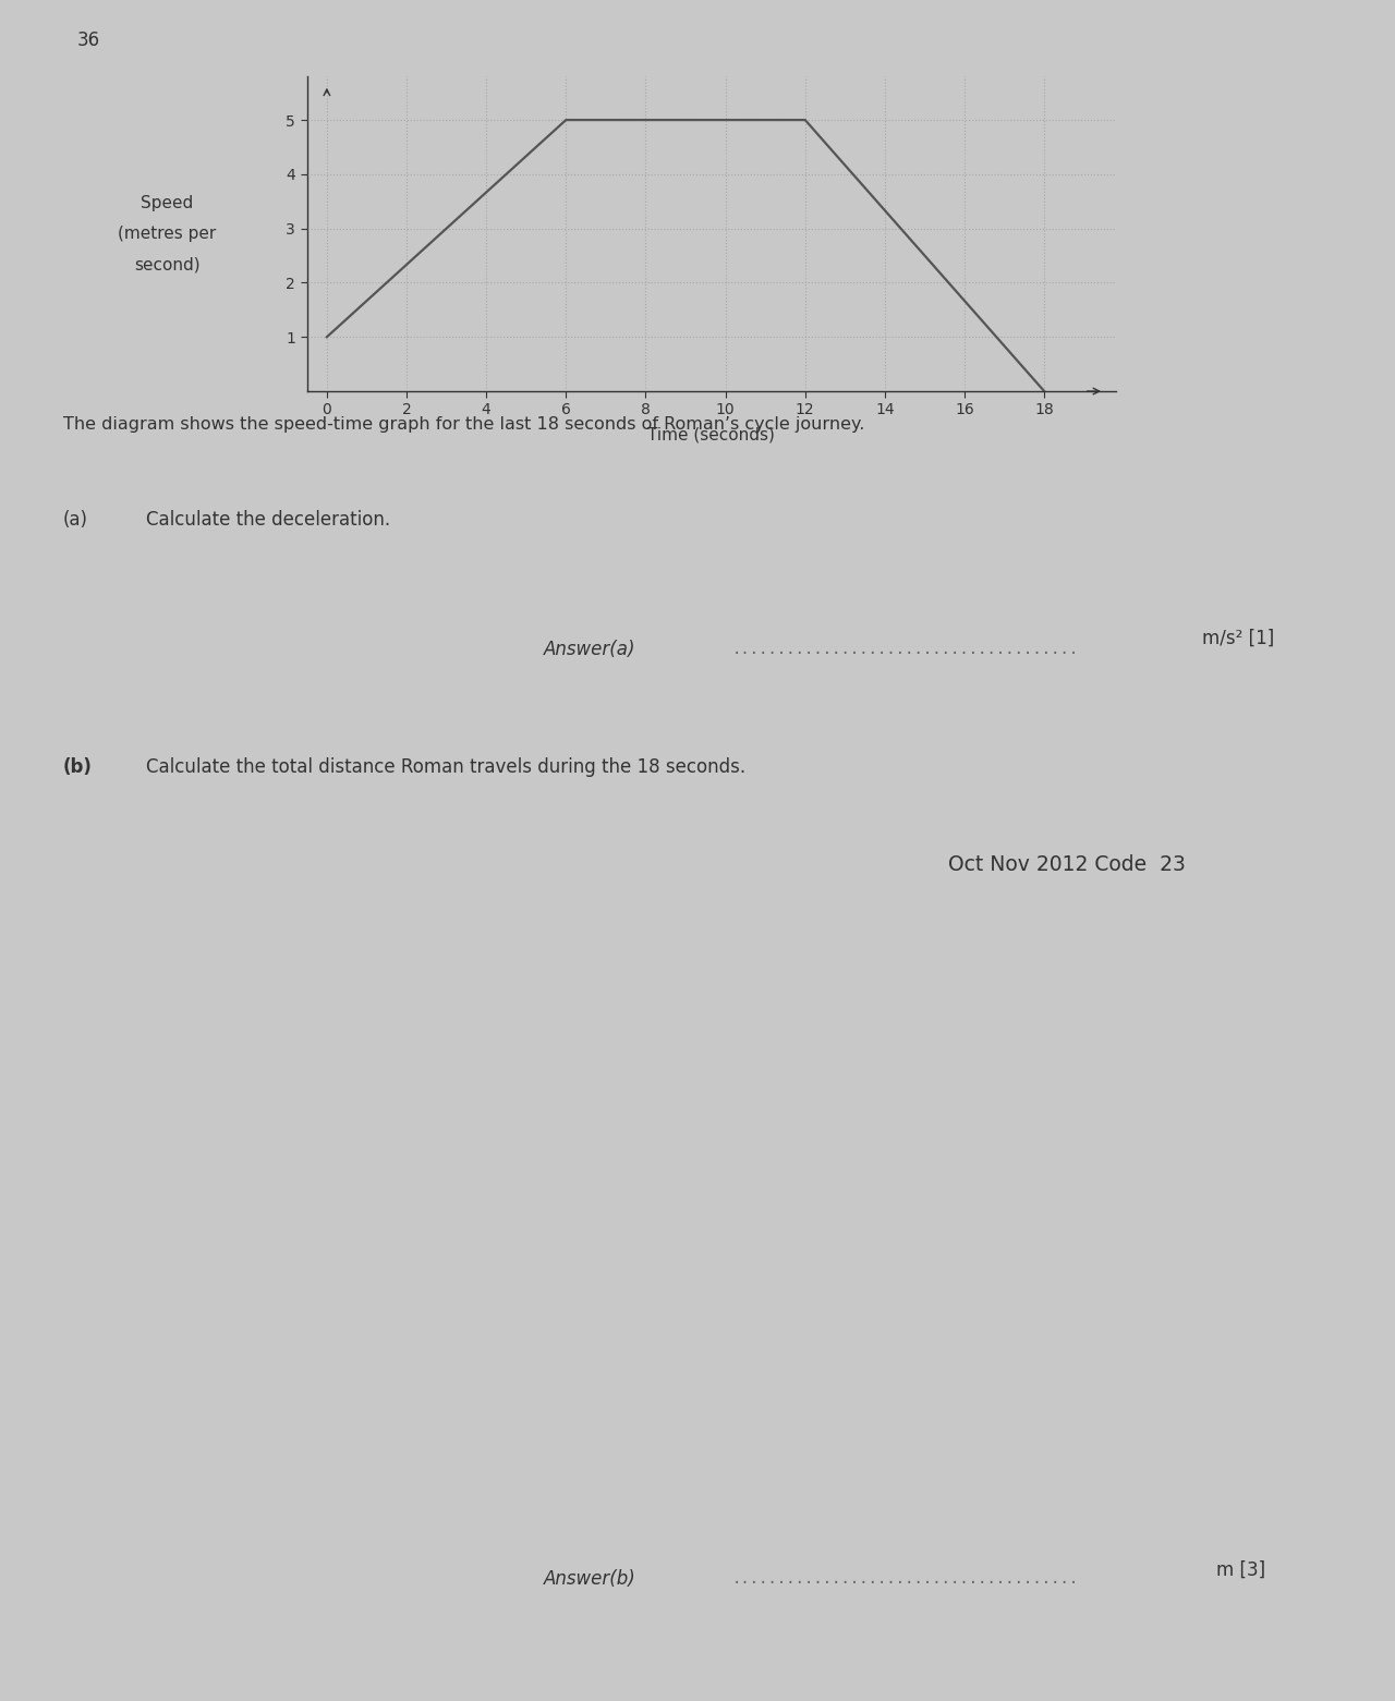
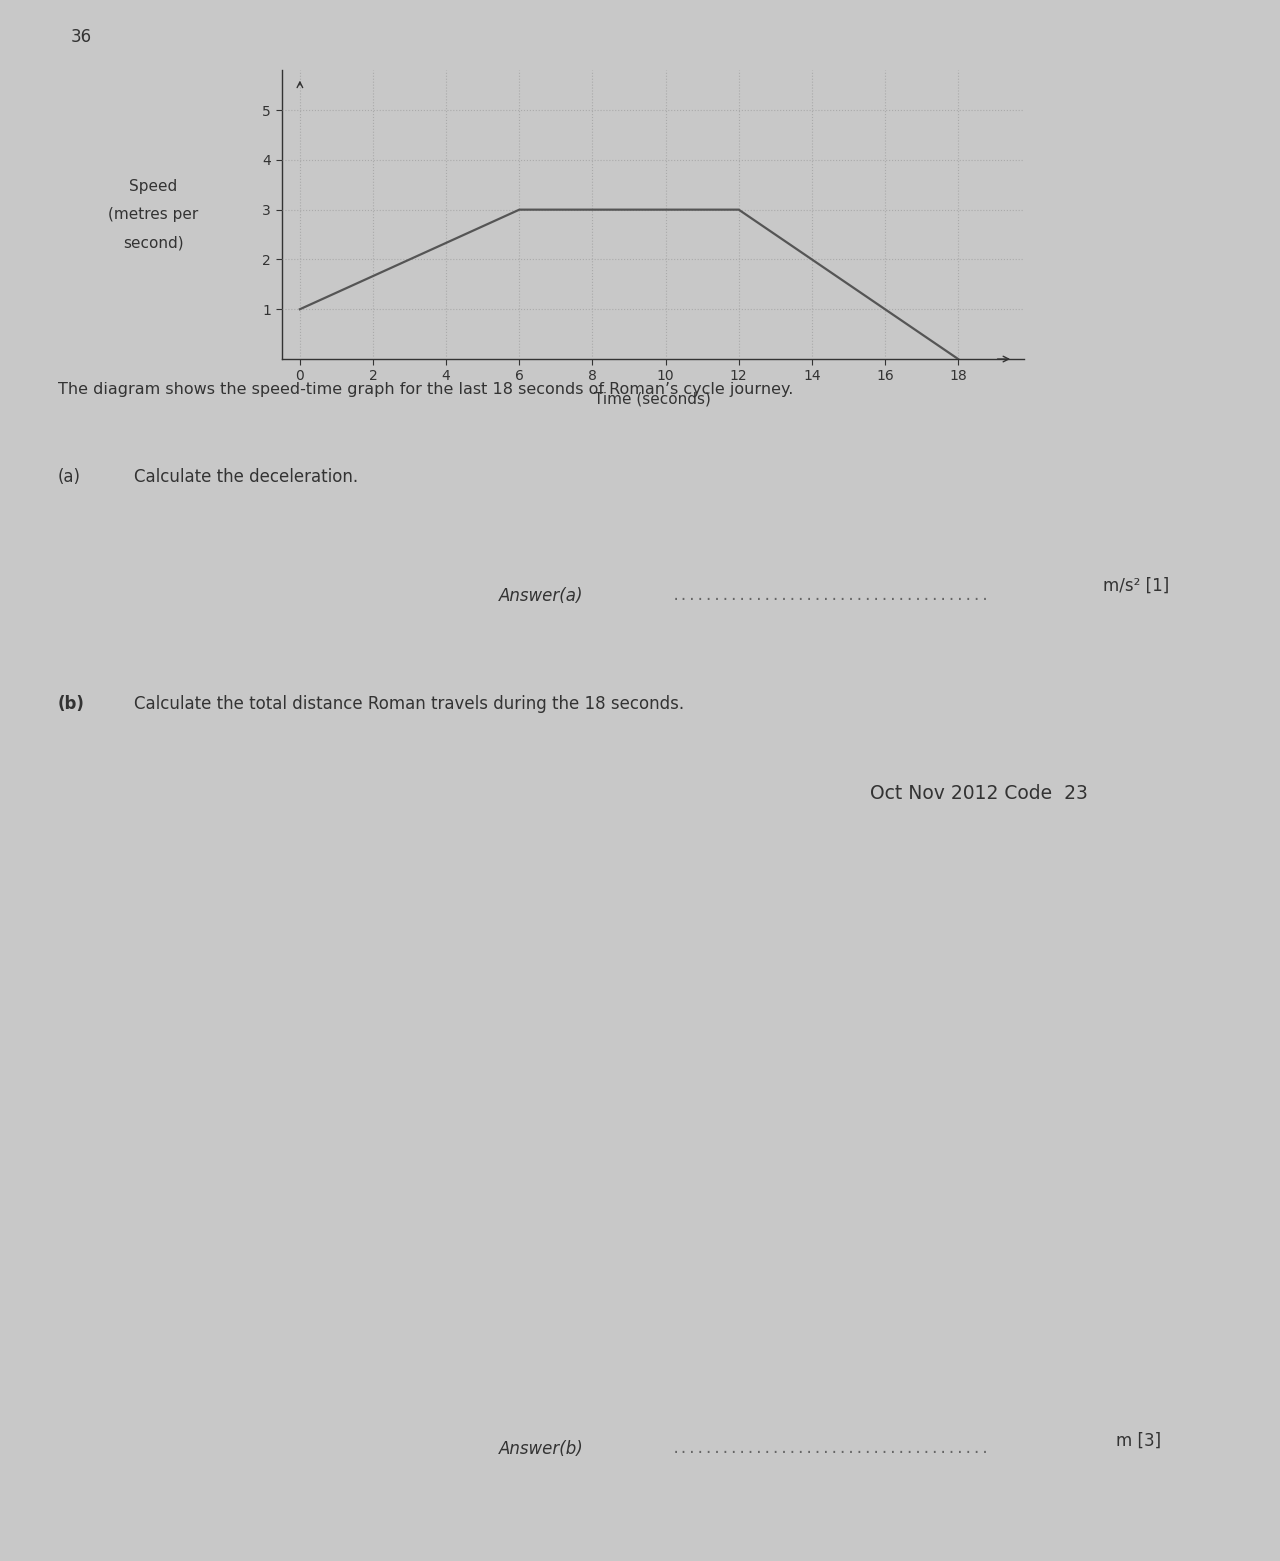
6: 5 -> 3
12: 5 -> 3
